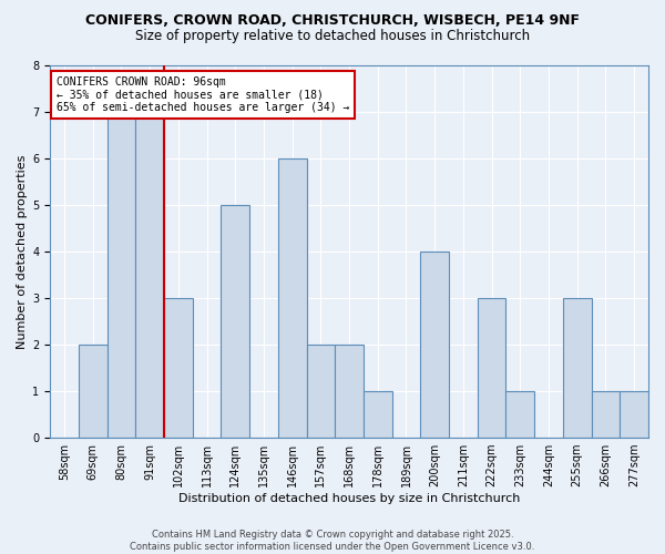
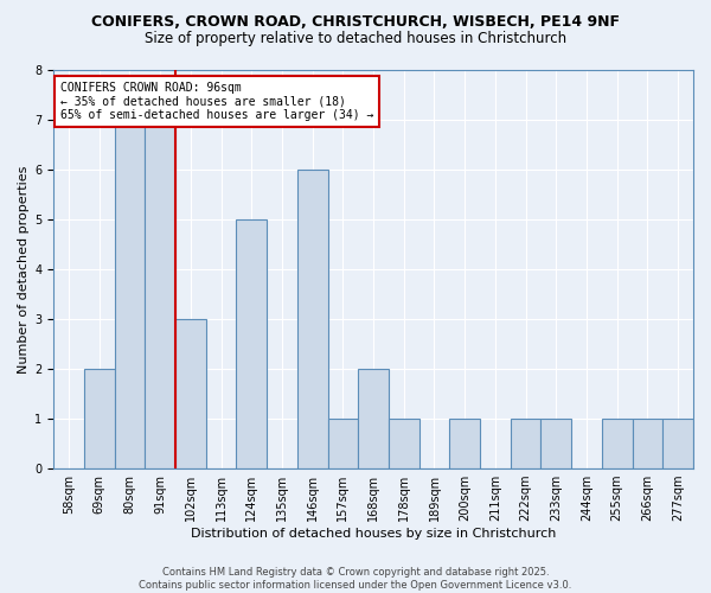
157sqm: 2 -> 1
200sqm: 4 -> 1
222sqm: 3 -> 1
255sqm: 3 -> 1
